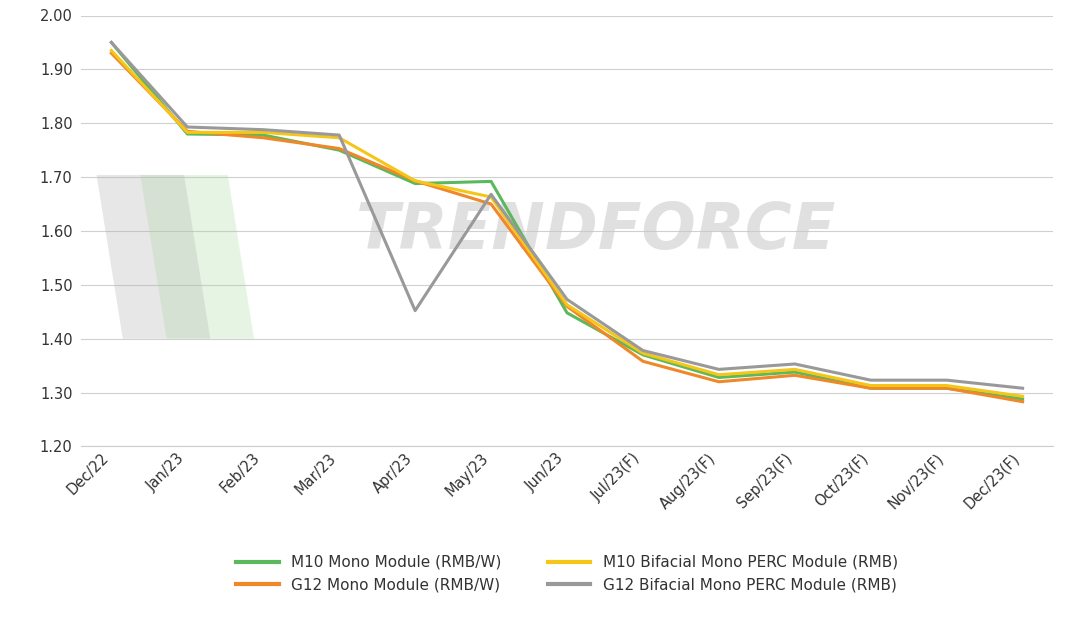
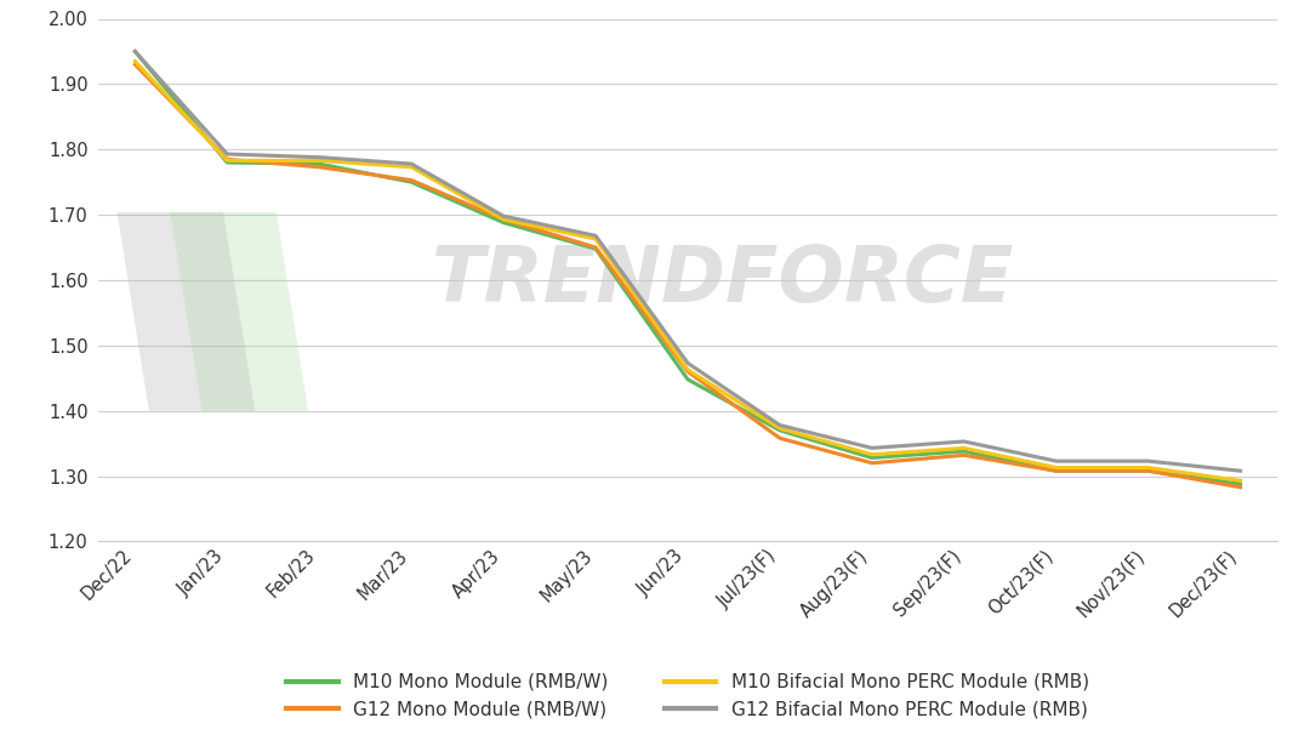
G12 Bifacial Mono PERC Module (RMB)/Apr/23: 1.452 -> 1.698
M10 Mono Module (RMB/W)/May/23: 1.692 -> 1.648
